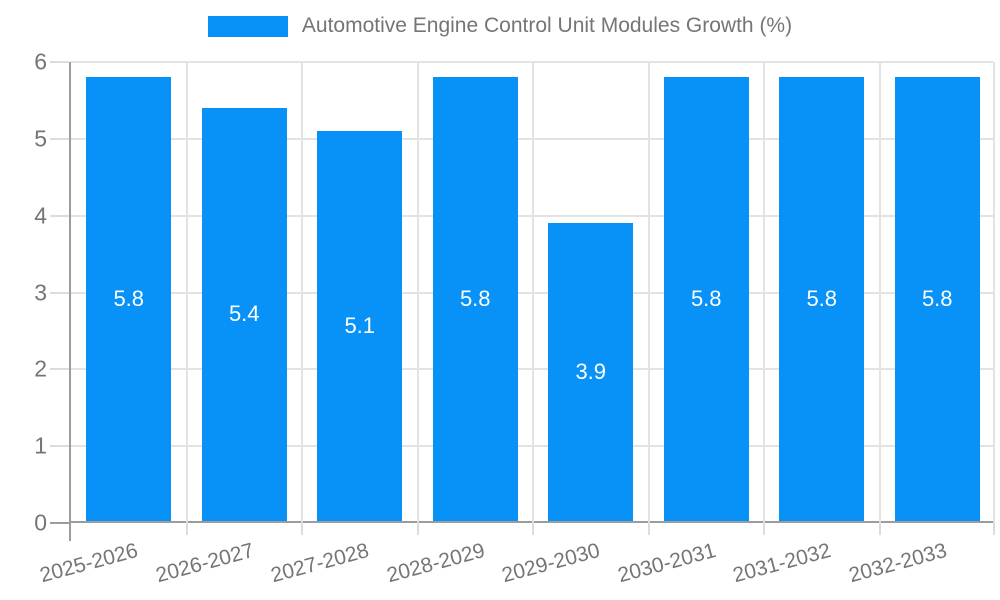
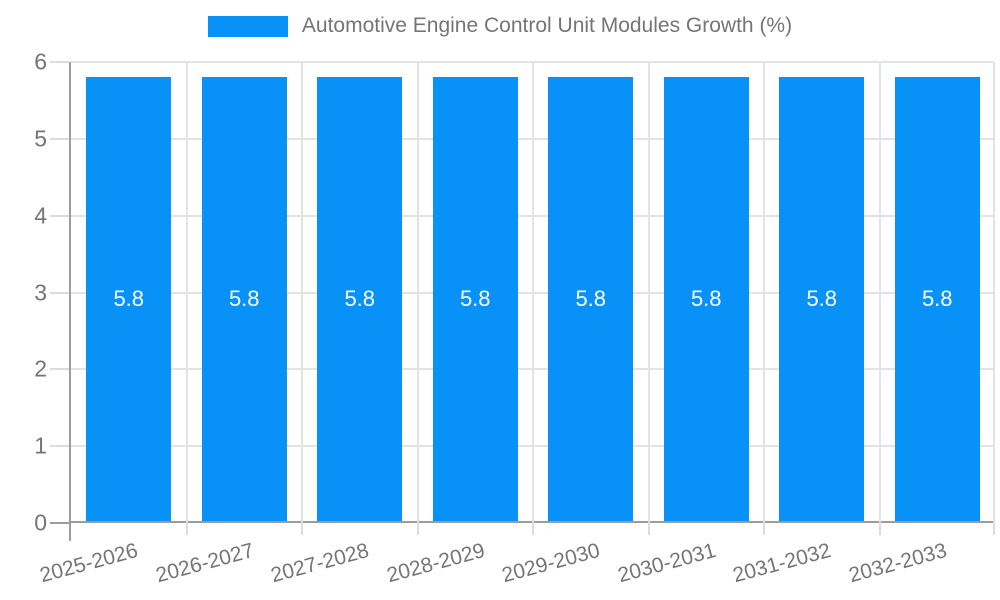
2026-2027: 5.4 -> 5.8
2027-2028: 5.1 -> 5.8
2029-2030: 3.9 -> 5.8
